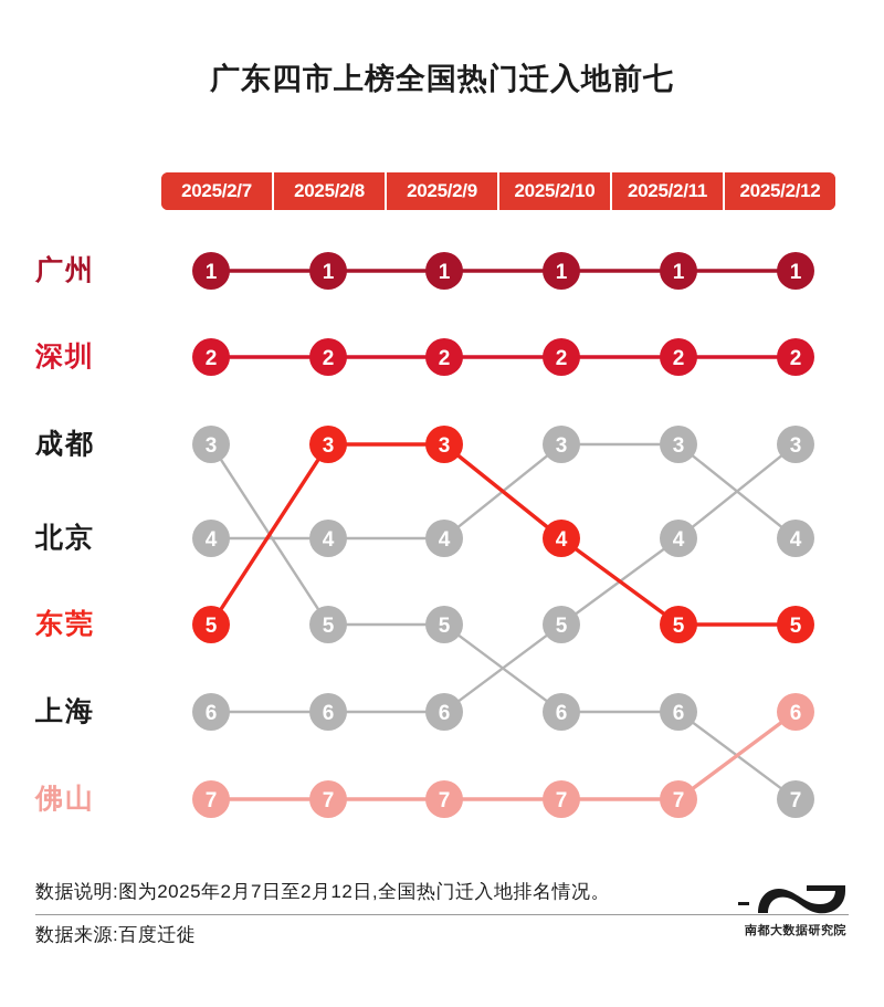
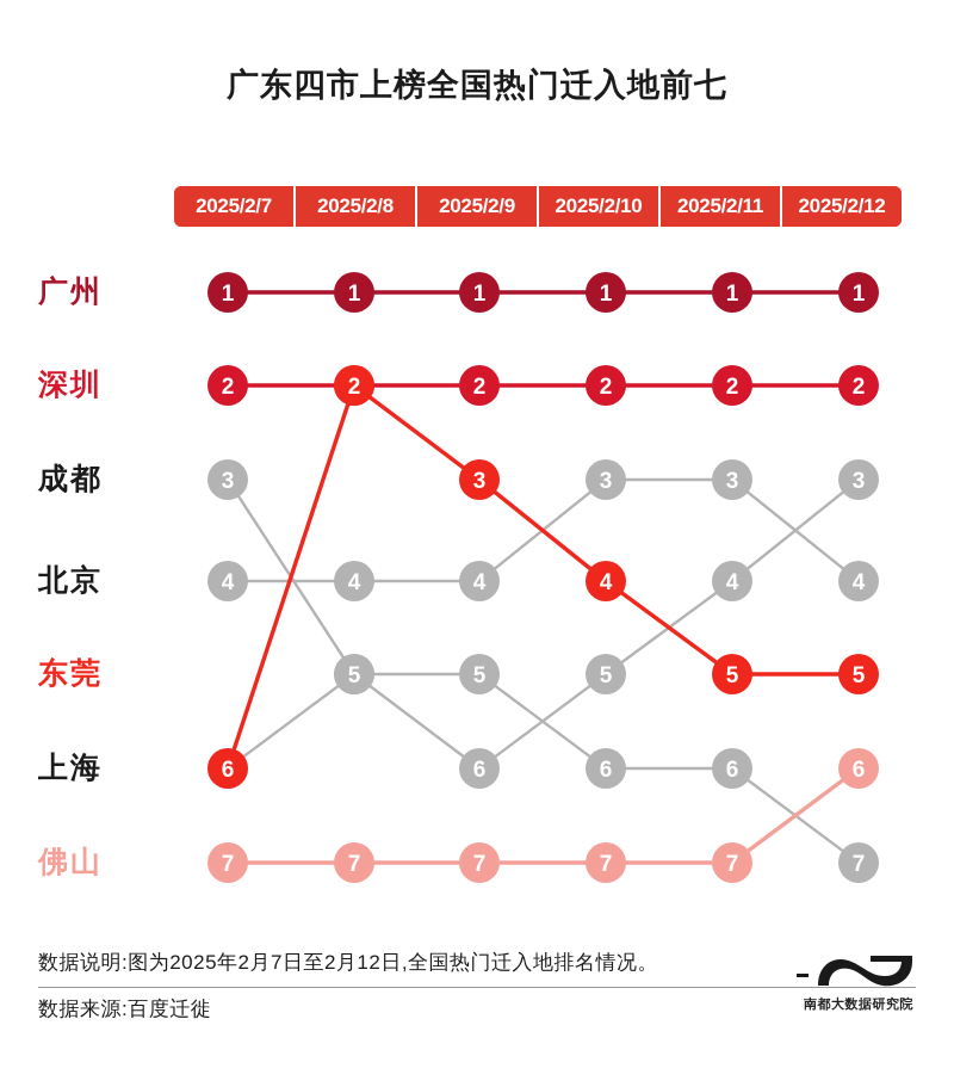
东莞/2025/2/7: 5 -> 6
东莞/2025/2/8: 3 -> 2
上海/2025/2/8: 6 -> 5
